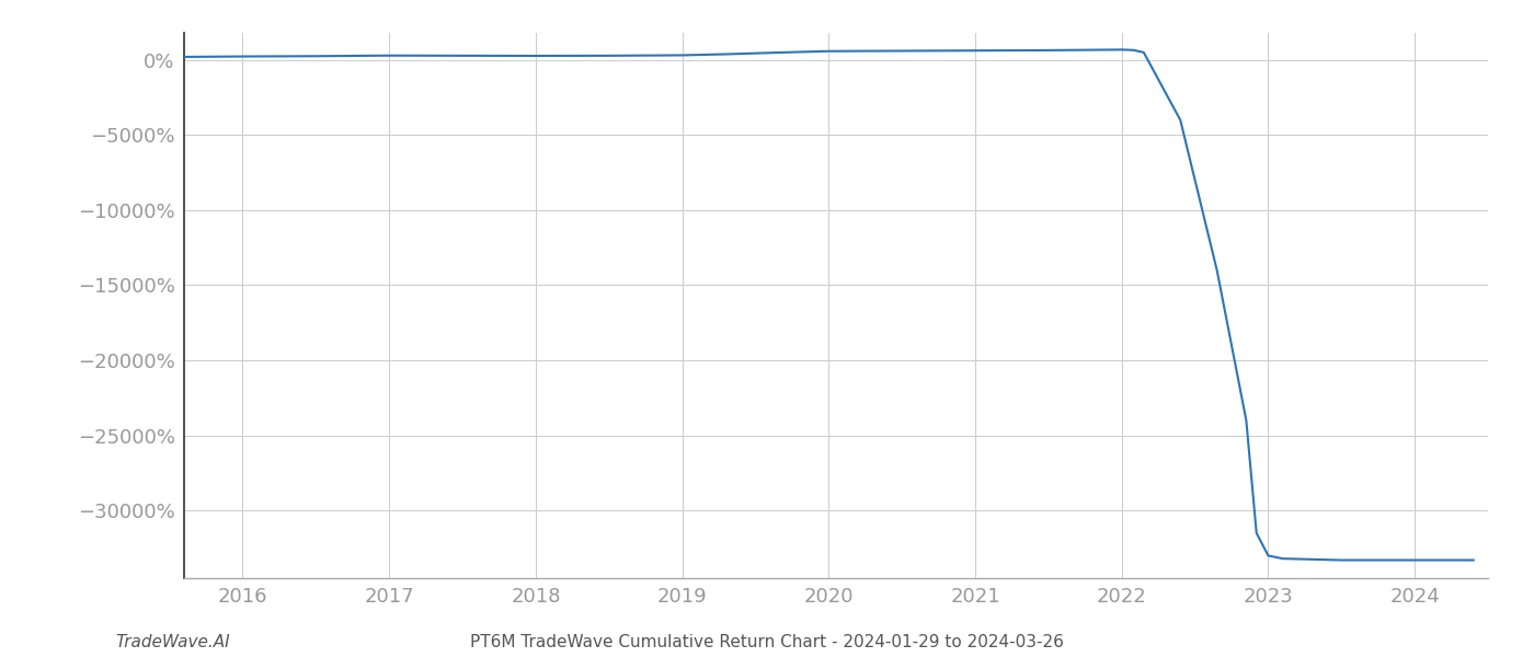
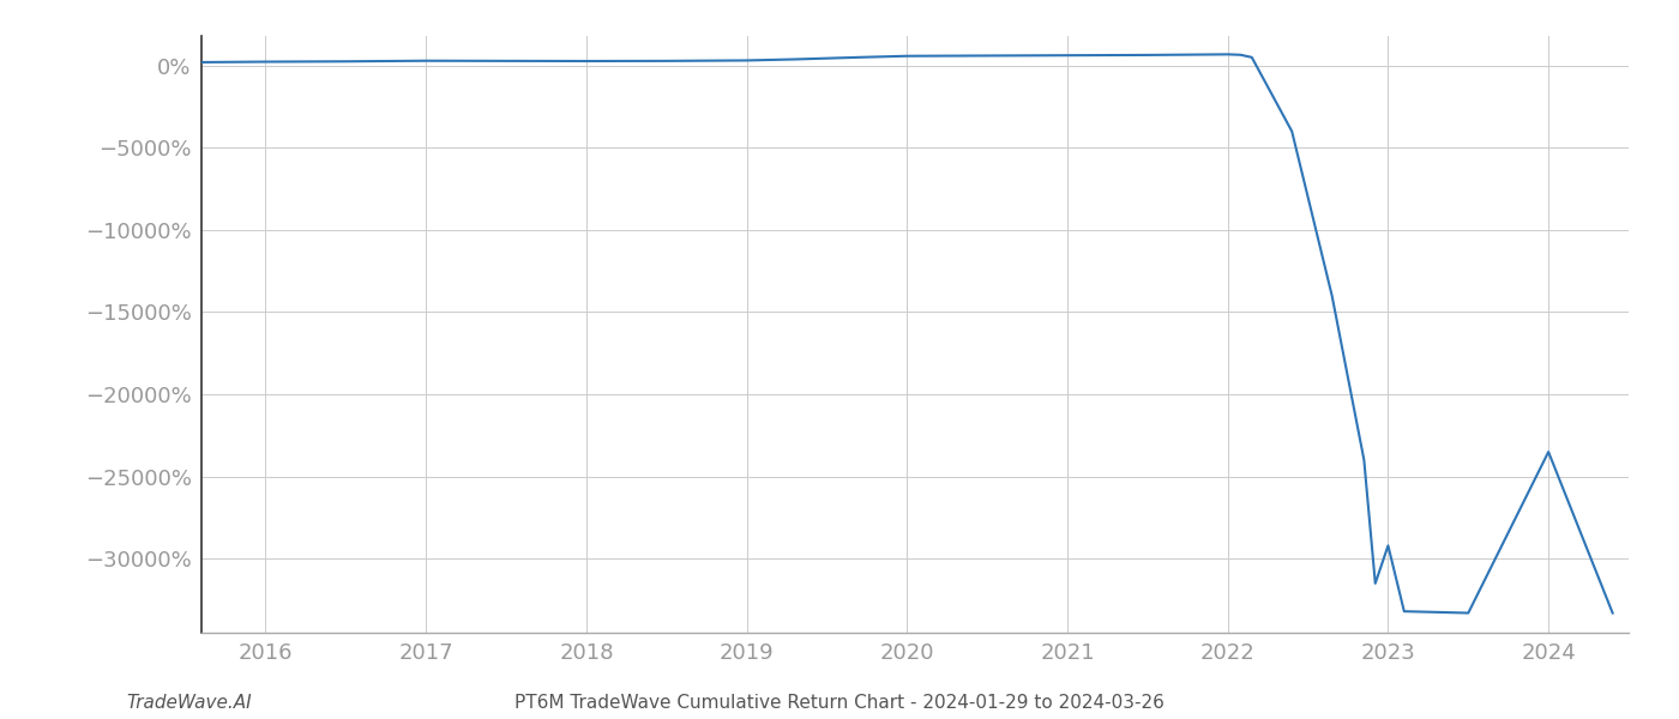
2023: -33000% -> -29200%
2024: -33300% -> -23500%
